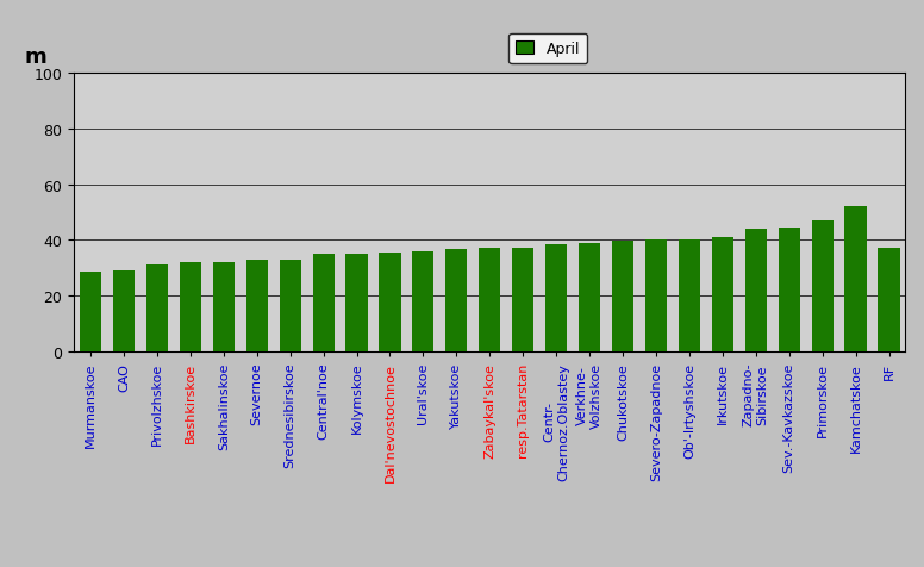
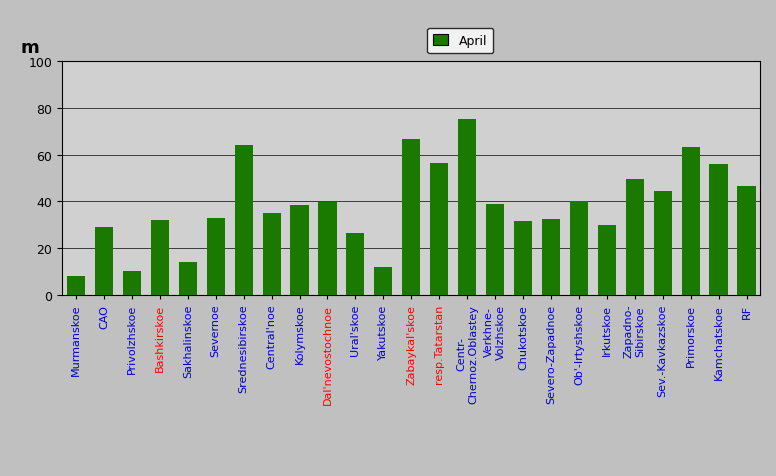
Murmanskoe: 28.5 -> 8.0
Privolzhskoe: 31.0 -> 10.0
Sakhalinskoe: 32.0 -> 14.0
Srednesibirskoe: 33.0 -> 64.0
Kolymskoe: 35.0 -> 38.5
Dal'nevostochnoe: 35.5 -> 39.5
Ural'skoe: 36.0 -> 26.5
Yakutskoe: 36.5 -> 12.0
Zabaykal'skoe: 37.0 -> 66.5
resp.Tatarstan: 37.0 -> 56.5
Centr- Chernoz.Oblastey: 38.5 -> 75.0
Chukotskoe: 39.5 -> 31.5
Severo-Zapadnoe: 40.0 -> 32.5
Irkutskoe: 41.0 -> 30.0
Zapadno- Sibirskoe: 44.0 -> 49.5
Primorskoe: 47.0 -> 63.0
Kamchatskoe: 52.0 -> 56.0
RF: 37.0 -> 46.5
